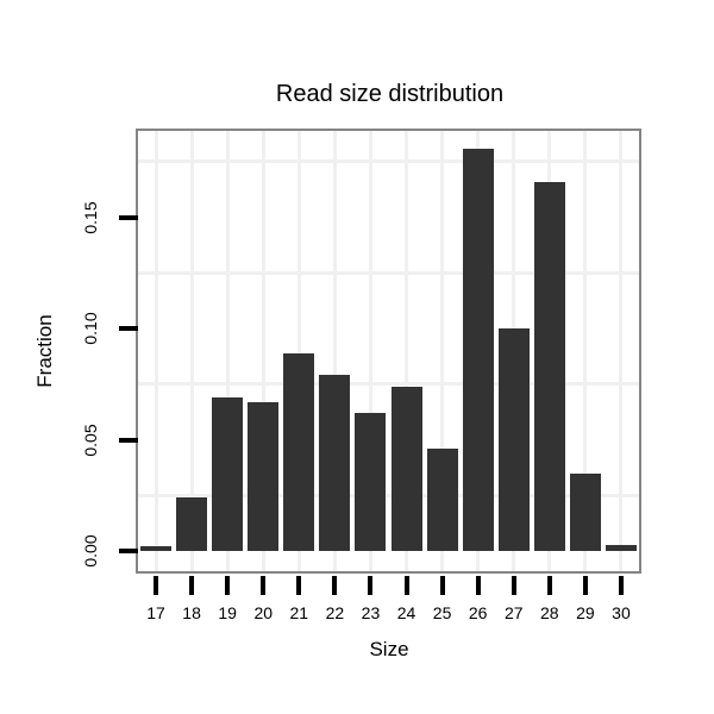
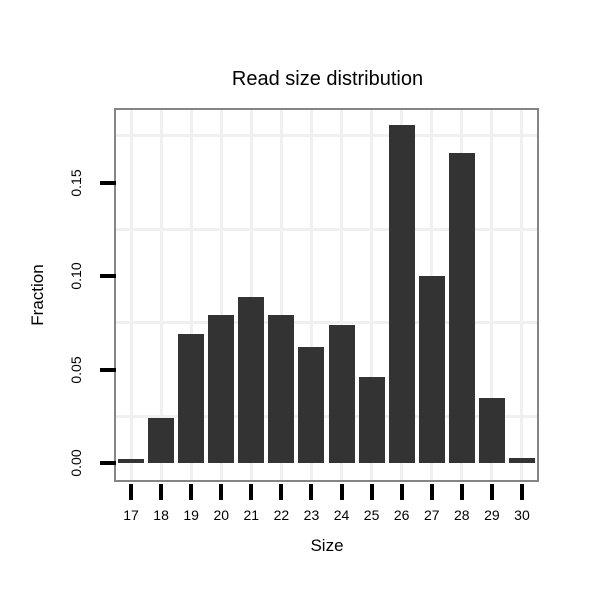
20: 0.067 -> 0.079
